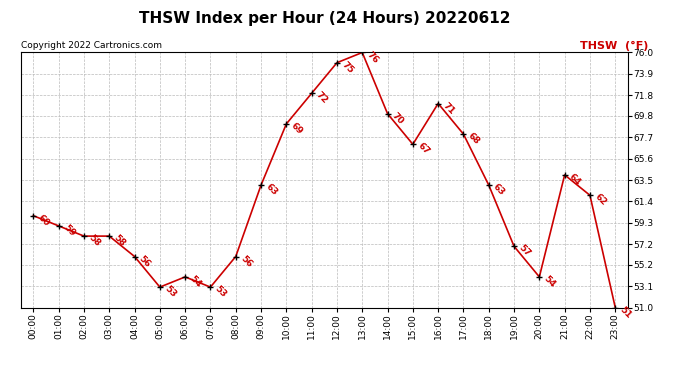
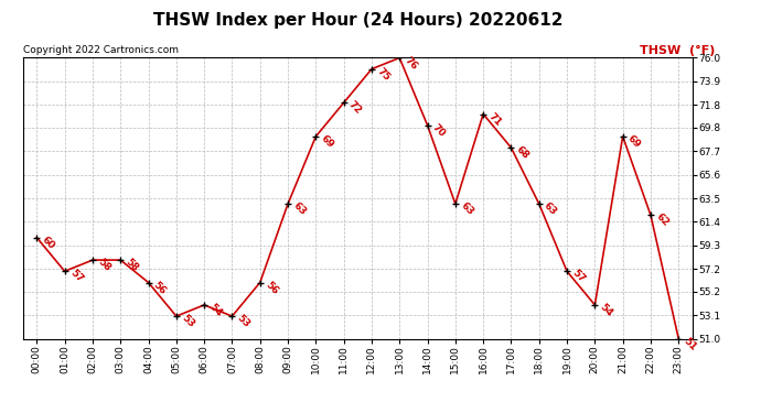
01:00: 59 -> 57
15:00: 67 -> 63
21:00: 64 -> 69
